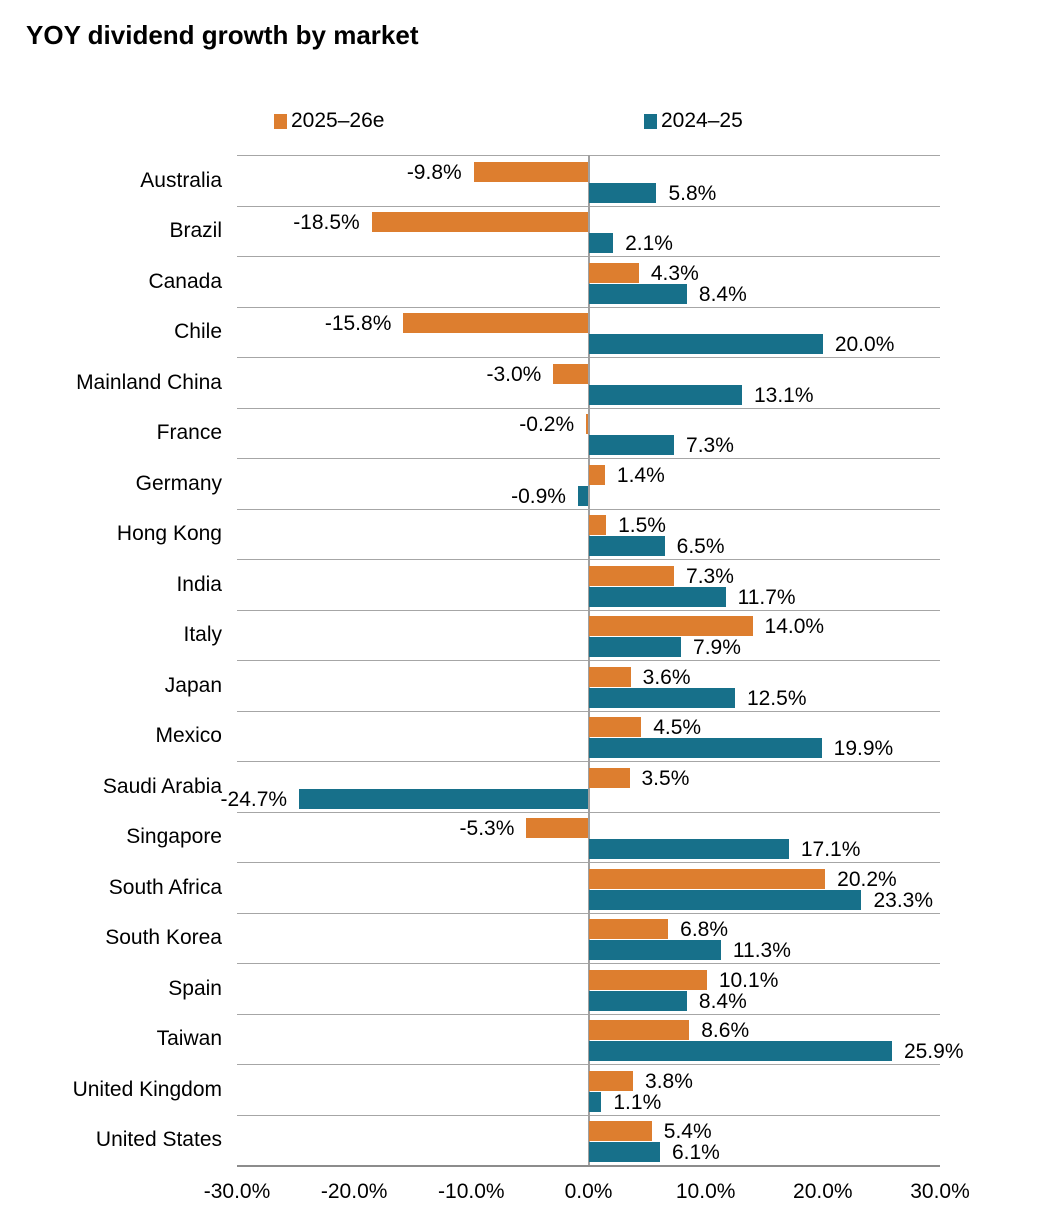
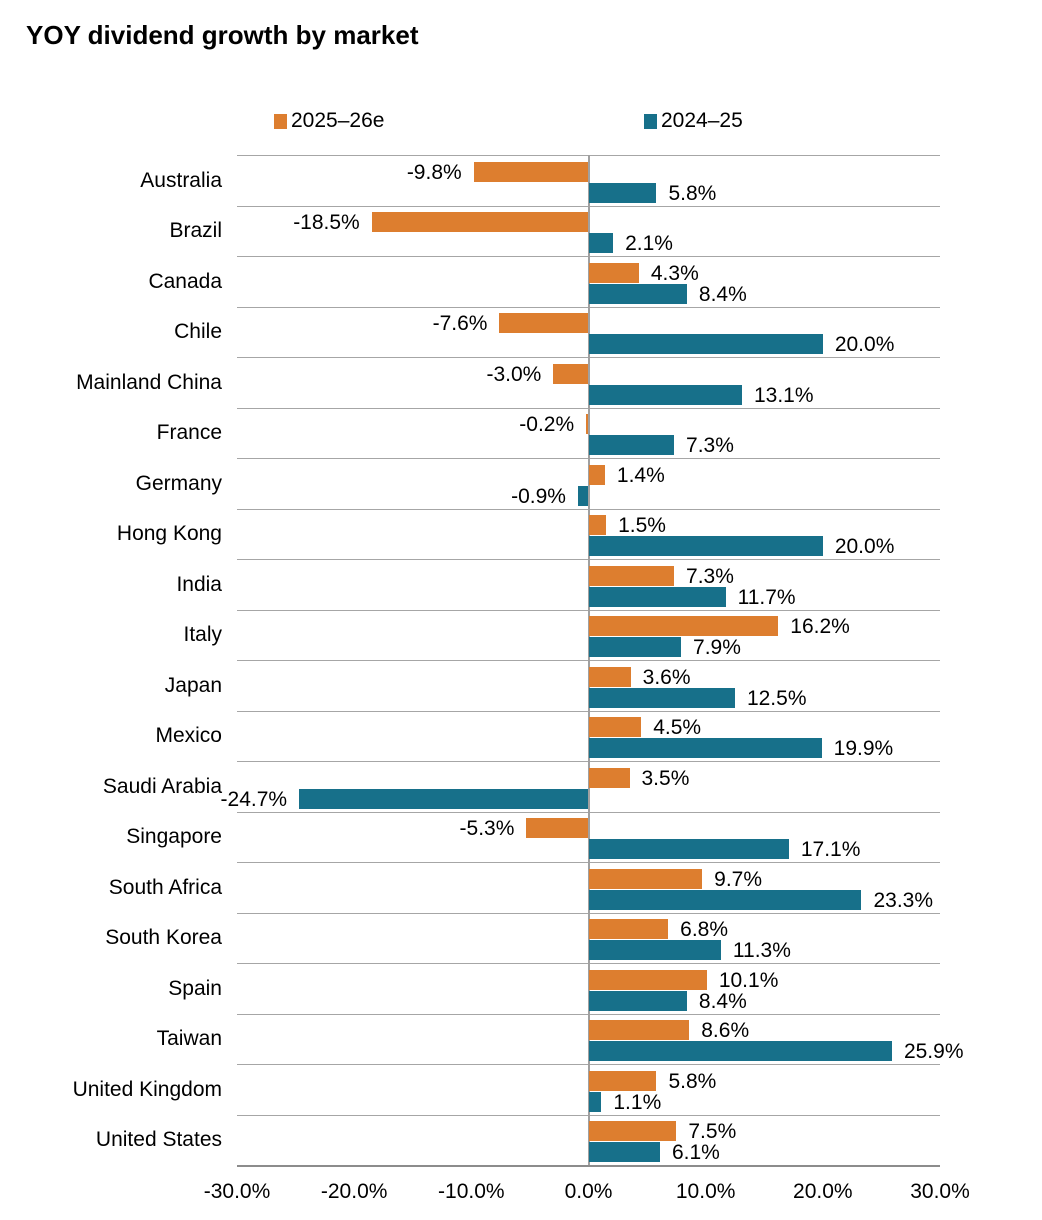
2025–26e/Chile: -15.8% -> -7.6%
2024–25/Hong Kong: 6.5% -> 20.0%
2025–26e/Italy: 14.0% -> 16.2%
2025–26e/South Africa: 20.2% -> 9.7%
2025–26e/United Kingdom: 3.8% -> 5.8%
2025–26e/United States: 5.4% -> 7.5%
